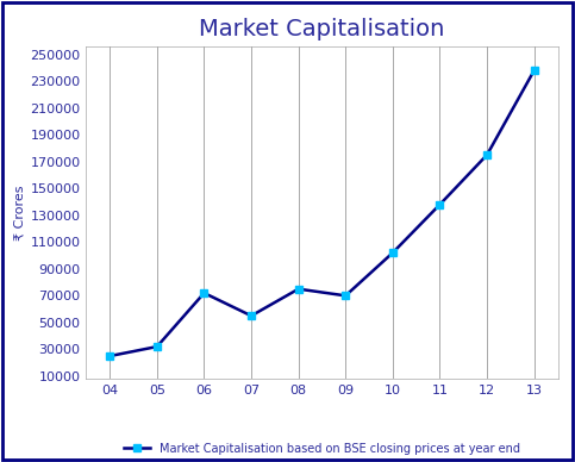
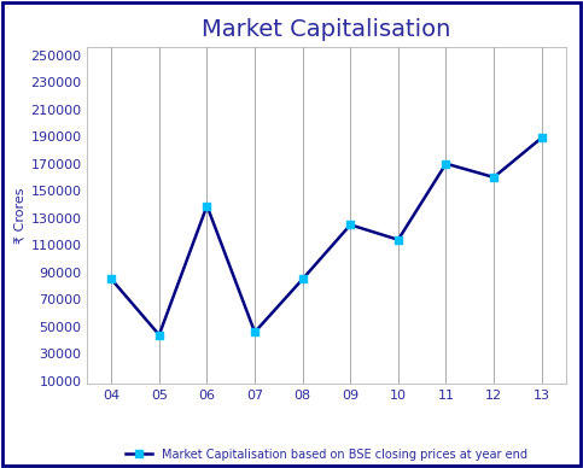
04: 25000 -> 85000
05: 32000 -> 44000
06: 72000 -> 139000
07: 55000 -> 46000
08: 75000 -> 85000
09: 70000 -> 125000
10: 102000 -> 114000
11: 138000 -> 170000
12: 175000 -> 160000
13: 238000 -> 189000
